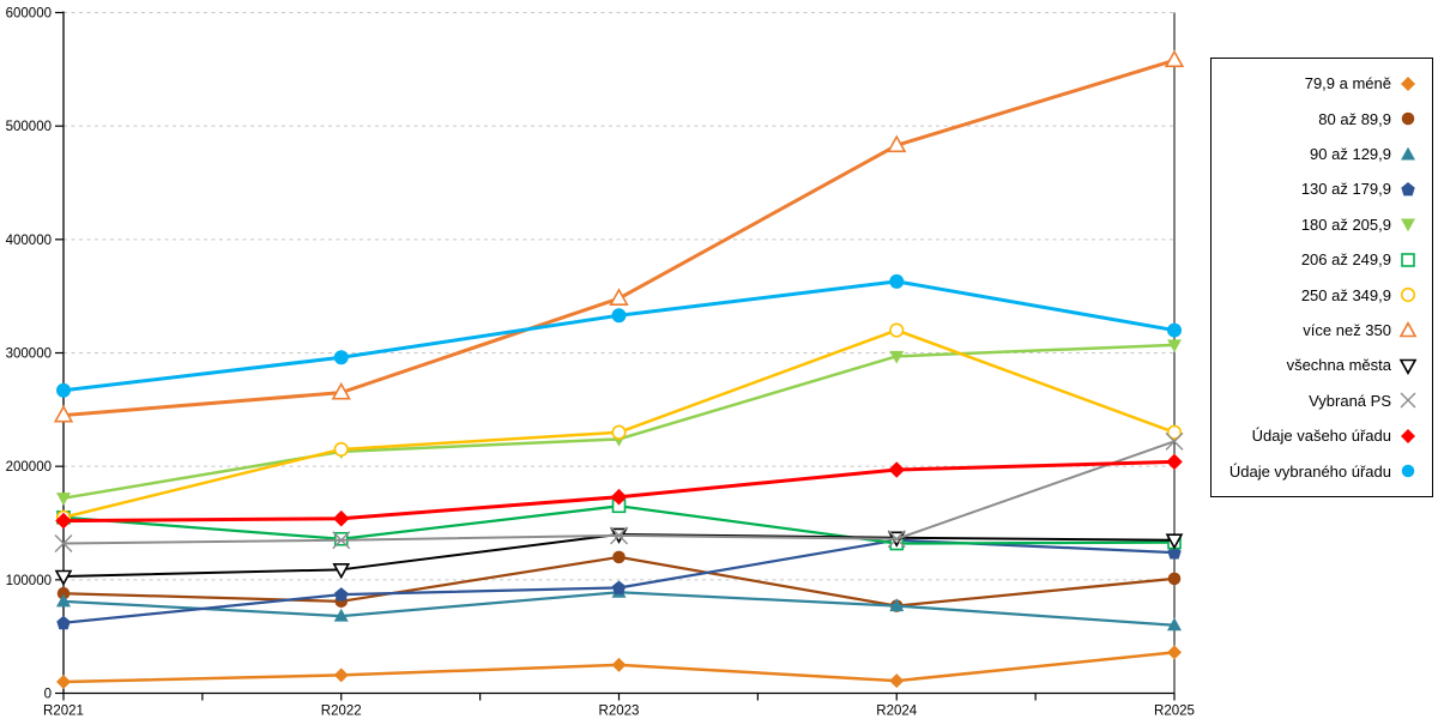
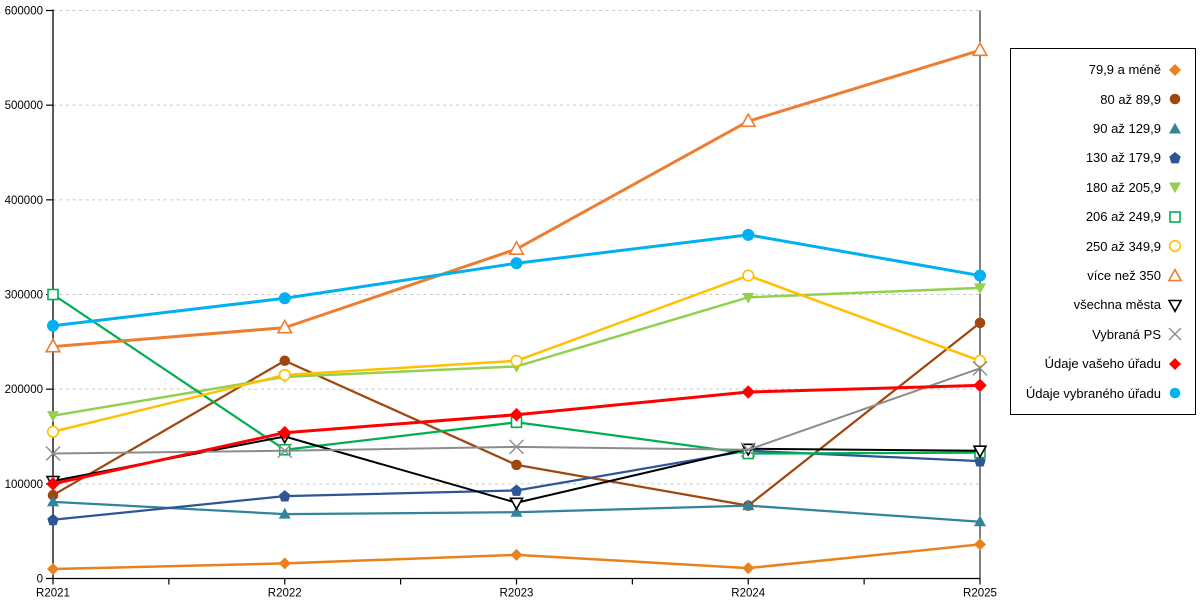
206 až 249,9/R2021: 160000 -> 300000
Údaje vašeho úřadu/R2021: 150000 -> 100000
80 až 89,9/R2022: 80000 -> 230000
všechna města/R2022: 110000 -> 150000
90 až 129,9/R2023: 90000 -> 70000
všechna města/R2023: 140000 -> 80000
80 až 89,9/R2025: 100000 -> 270000
